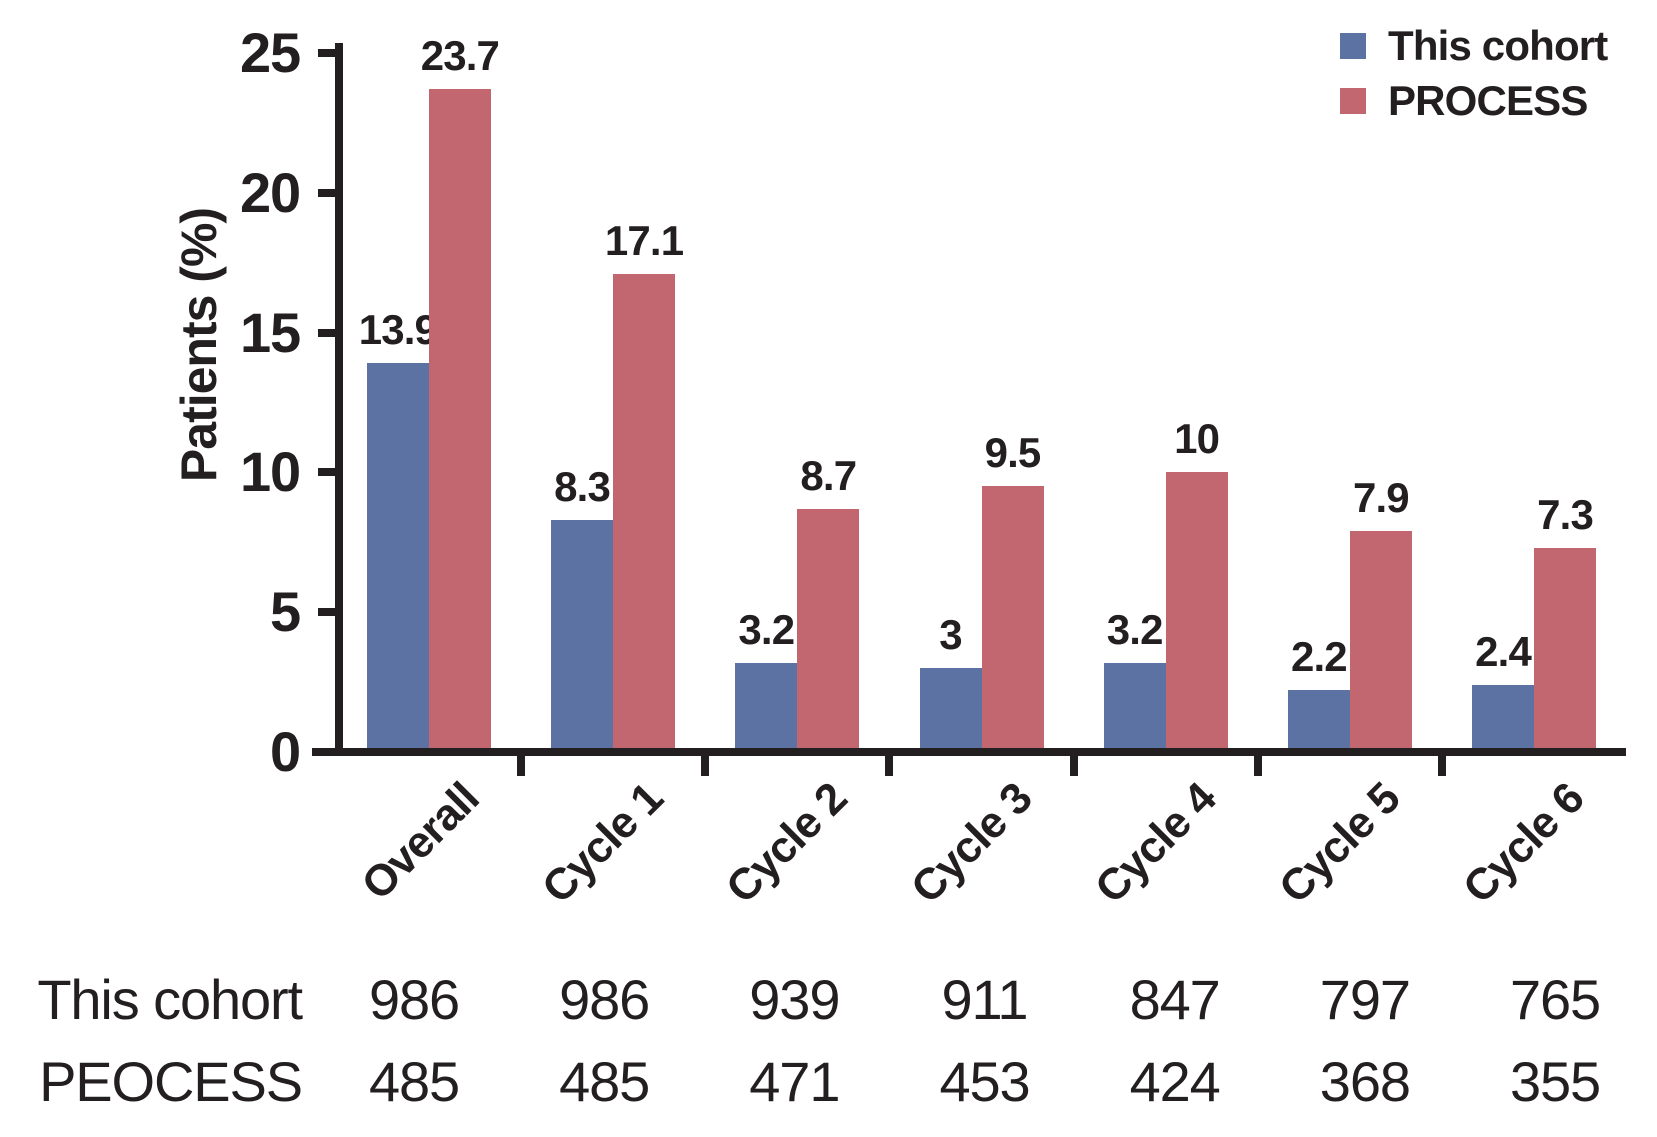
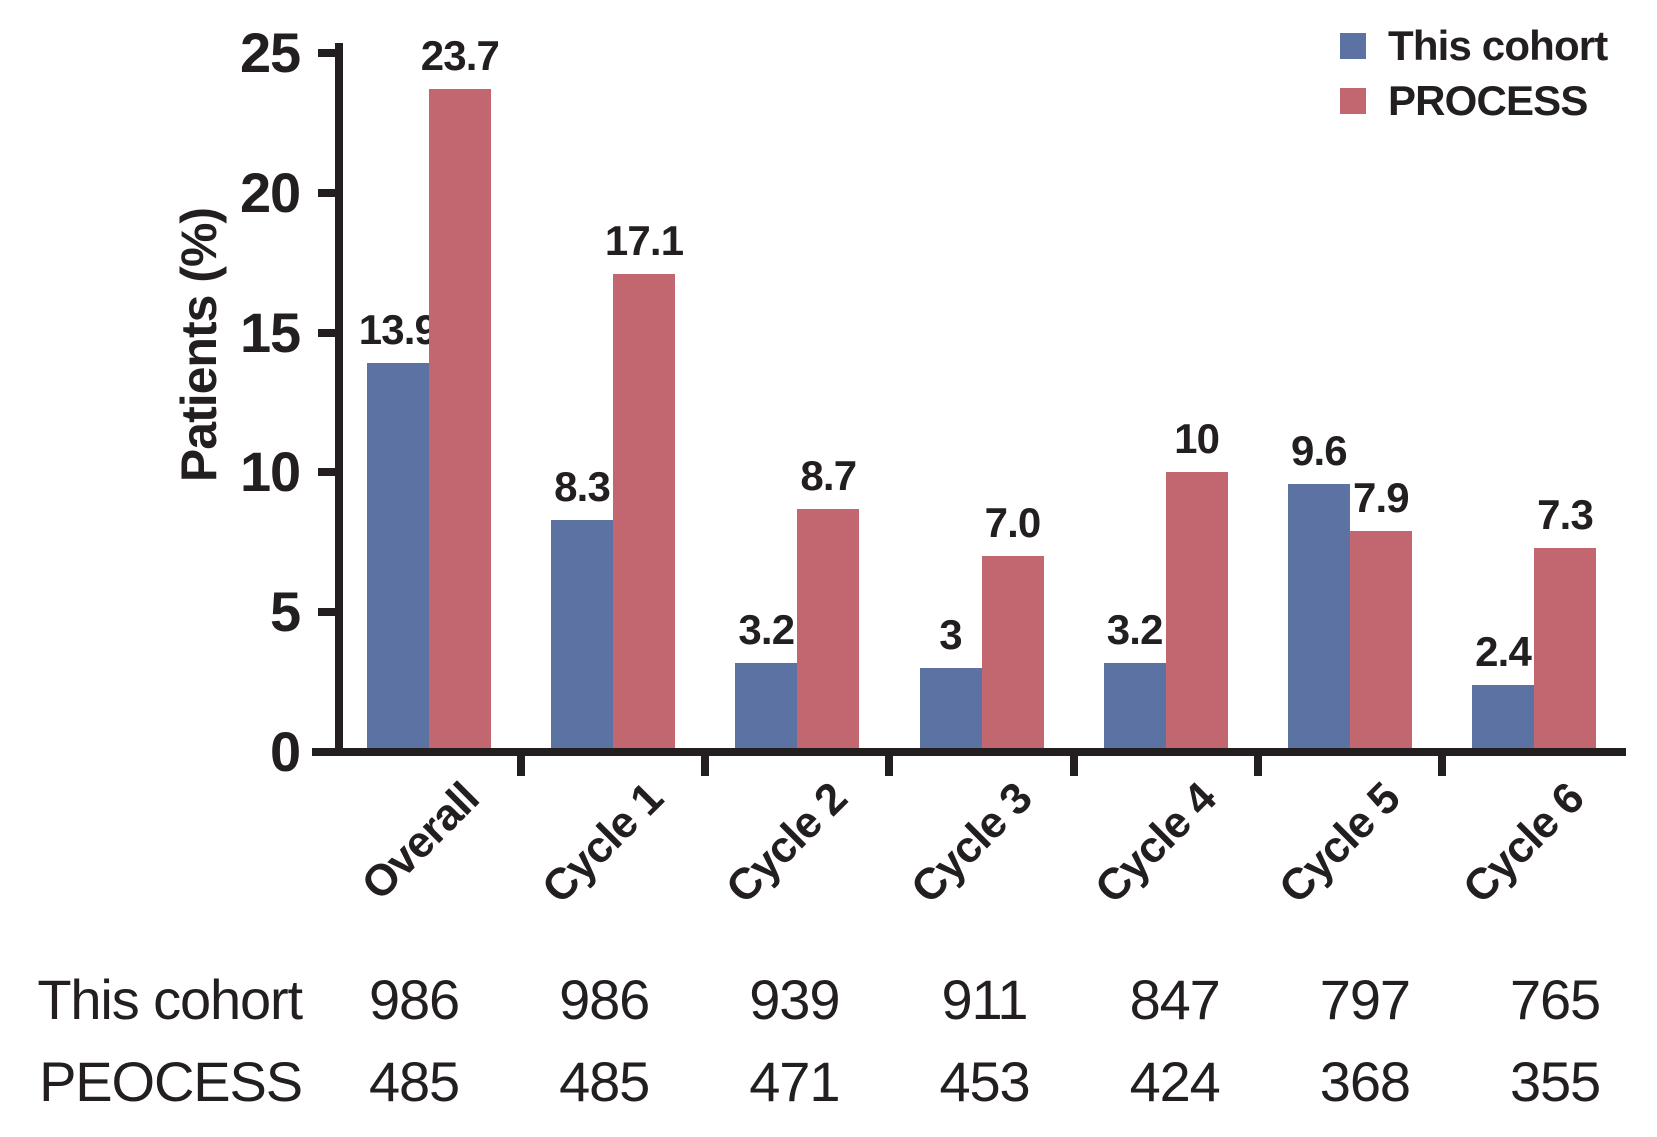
PROCESS/Cycle 3: 9.5 -> 7.0
This cohort/Cycle 5: 2.2 -> 9.6
